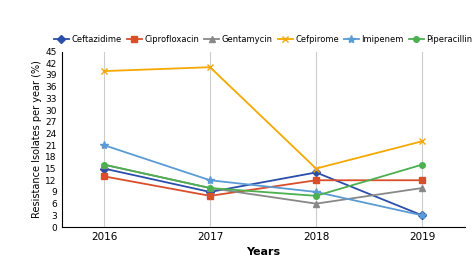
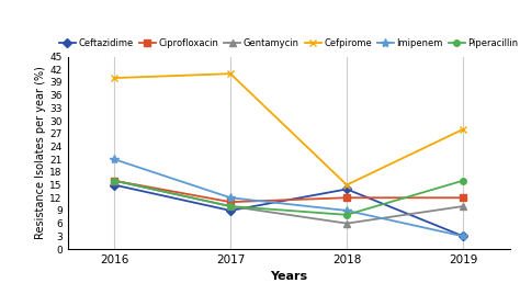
Ciprofloxacin/2016: 13 -> 16
Ciprofloxacin/2017: 8 -> 11
Cefpirome/2019: 22 -> 28
